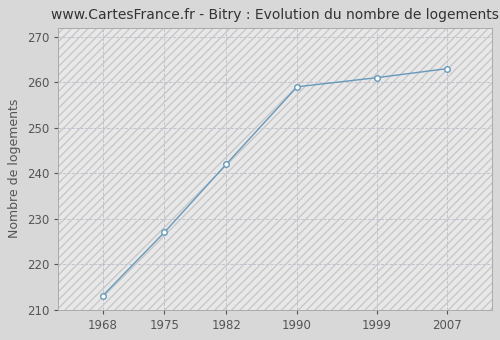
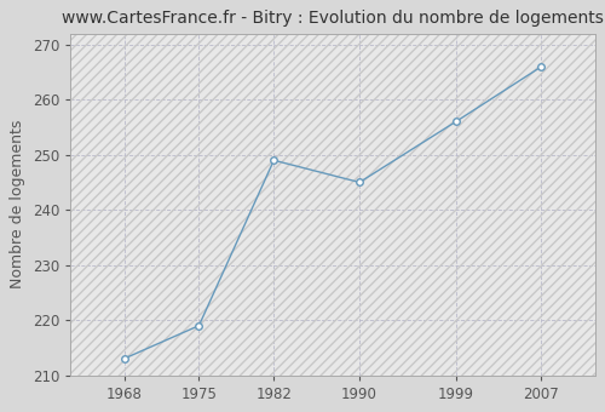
1975: 227 -> 219
1982: 242 -> 249
1990: 259 -> 245
1999: 261 -> 256
2007: 263 -> 266
